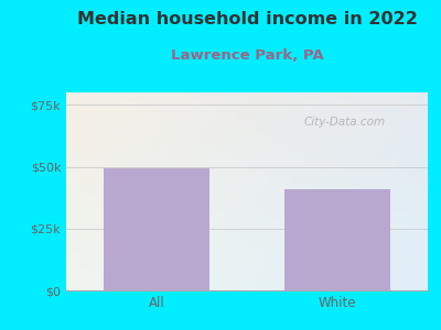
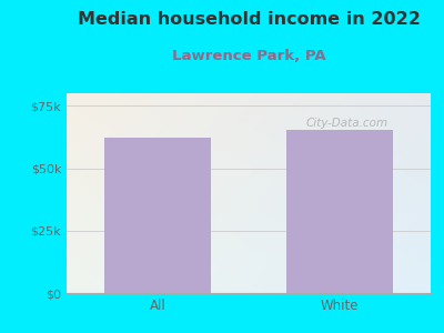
All: $49.5k -> $62.0k
White: $41.0k -> $65.5k
